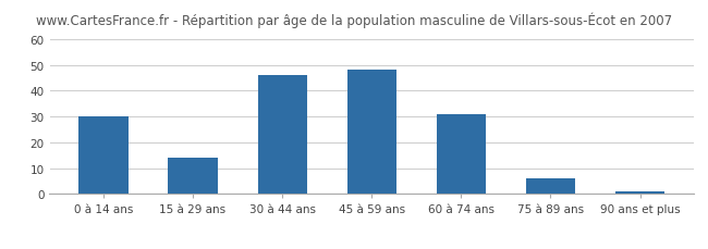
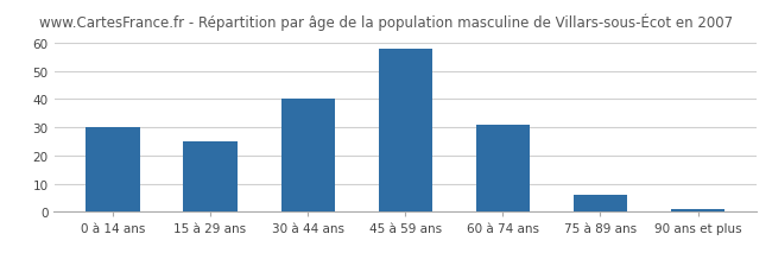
15 à 29 ans: 14 -> 25
30 à 44 ans: 46 -> 40
45 à 59 ans: 48 -> 58
